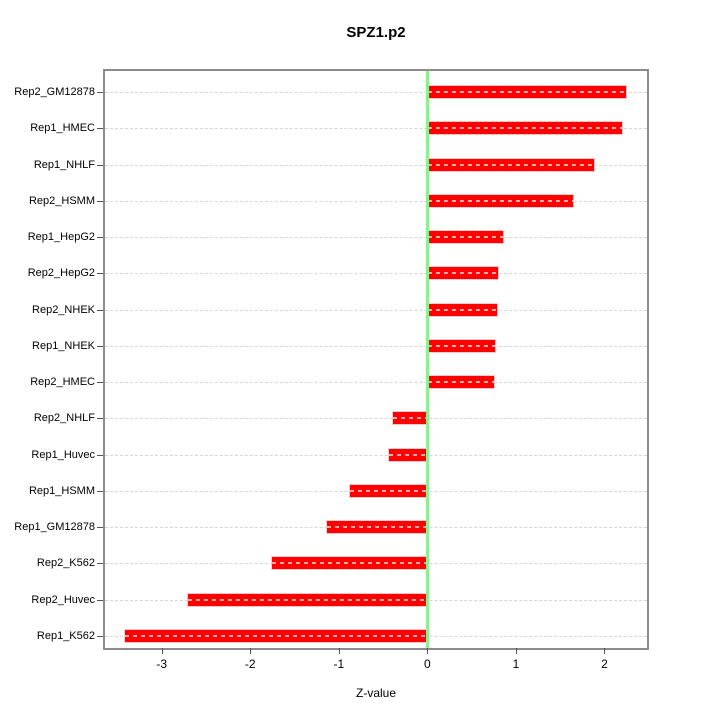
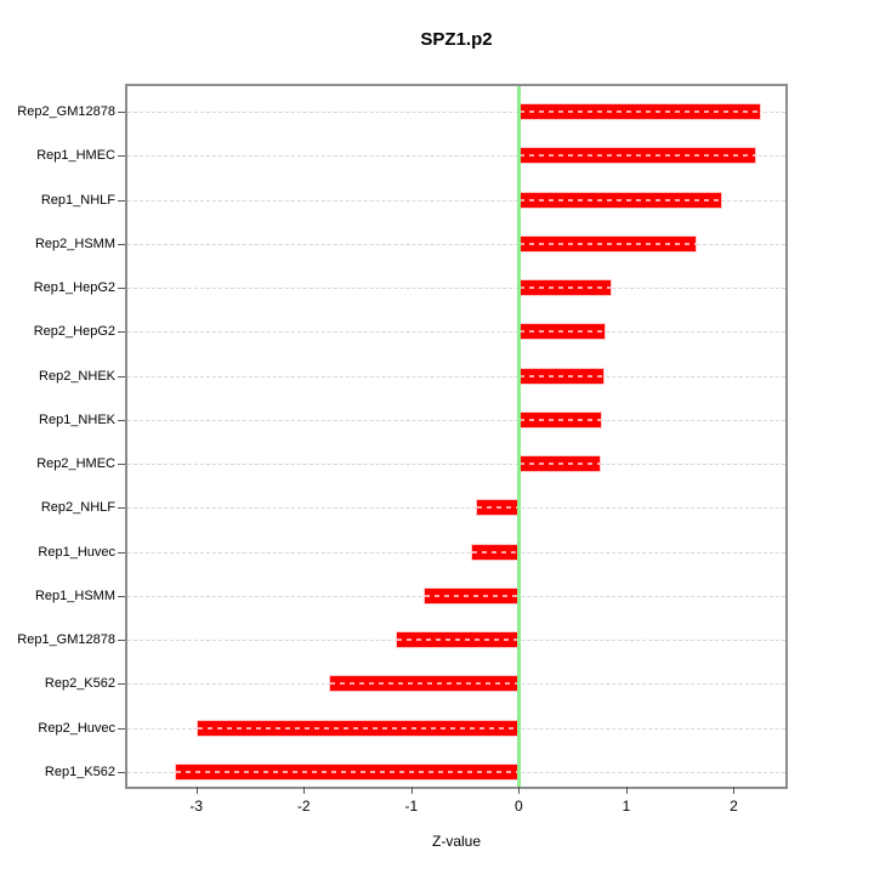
Rep2_Huvec: -2.7 -> -3.0
Rep1_K562: -3.4 -> -3.2
